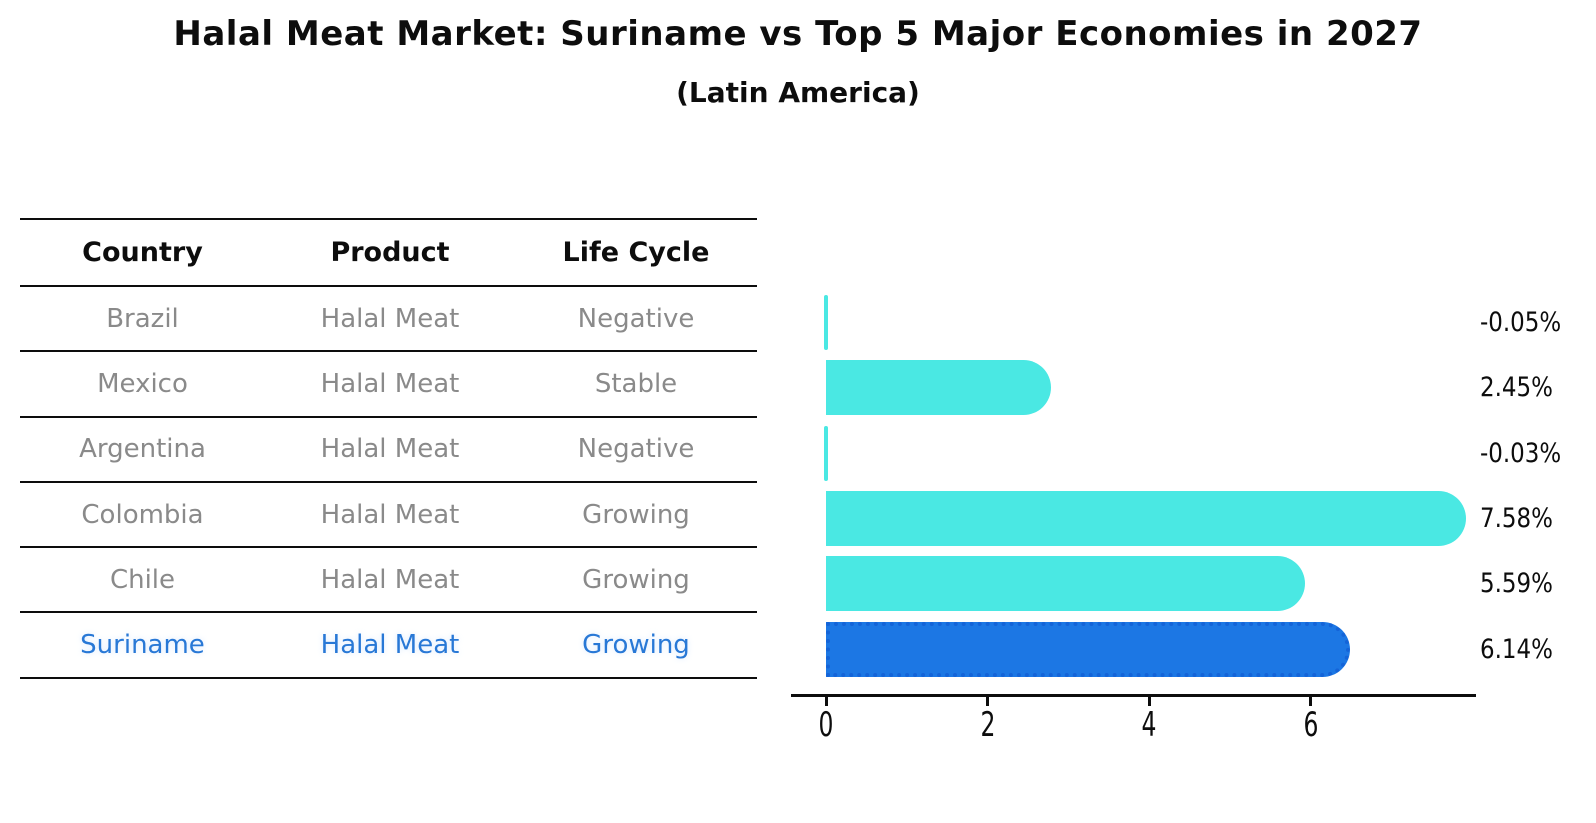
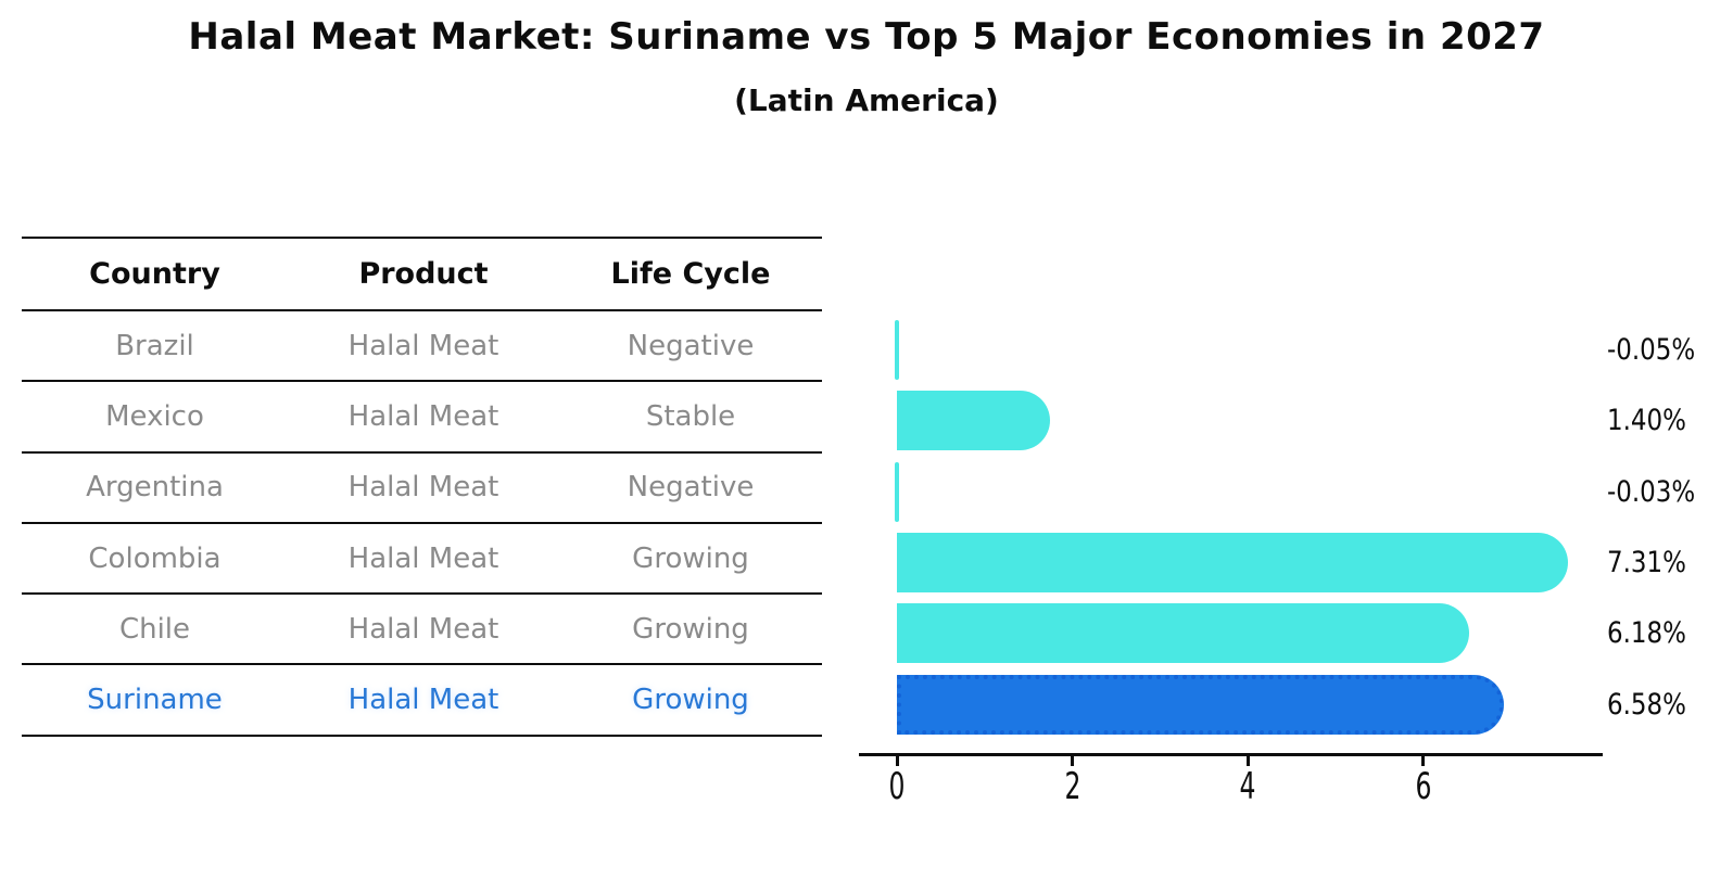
Mexico: 2.45% -> 1.40%
Colombia: 7.58% -> 7.31%
Chile: 5.59% -> 6.18%
Suriname: 6.14% -> 6.58%
